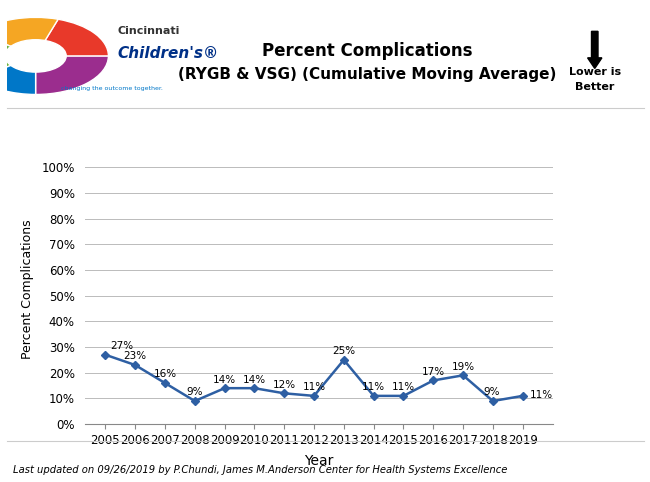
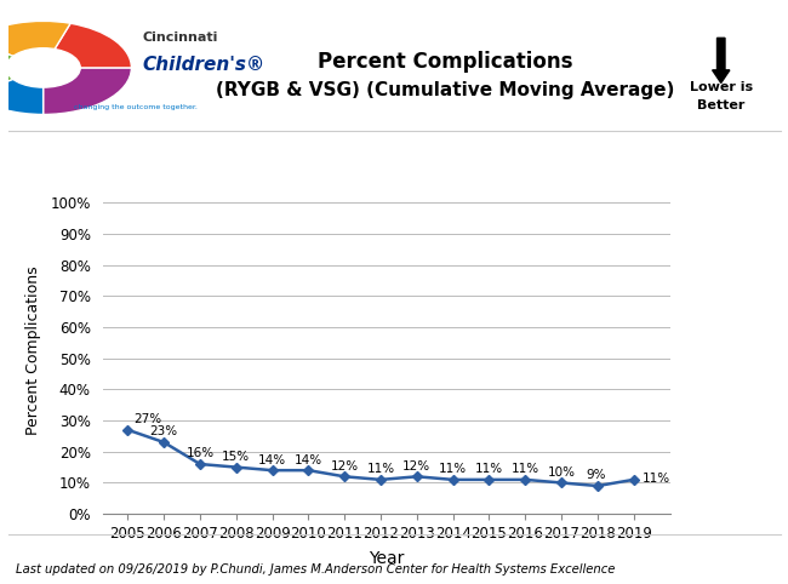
2008: 9% -> 15%
2013: 25% -> 12%
2016: 17% -> 11%
2017: 19% -> 10%
